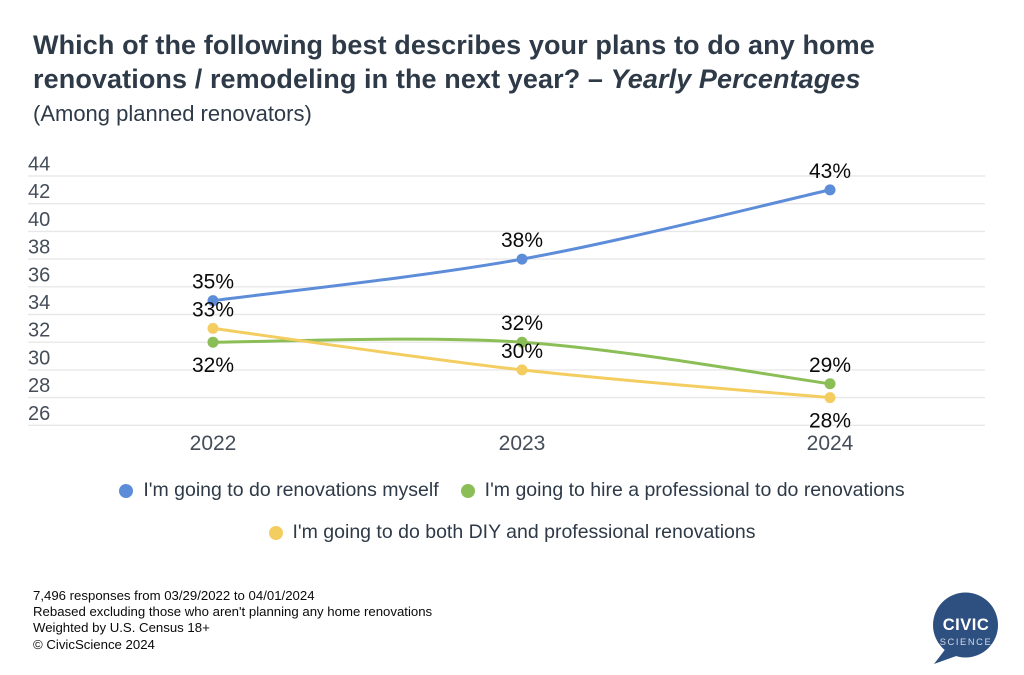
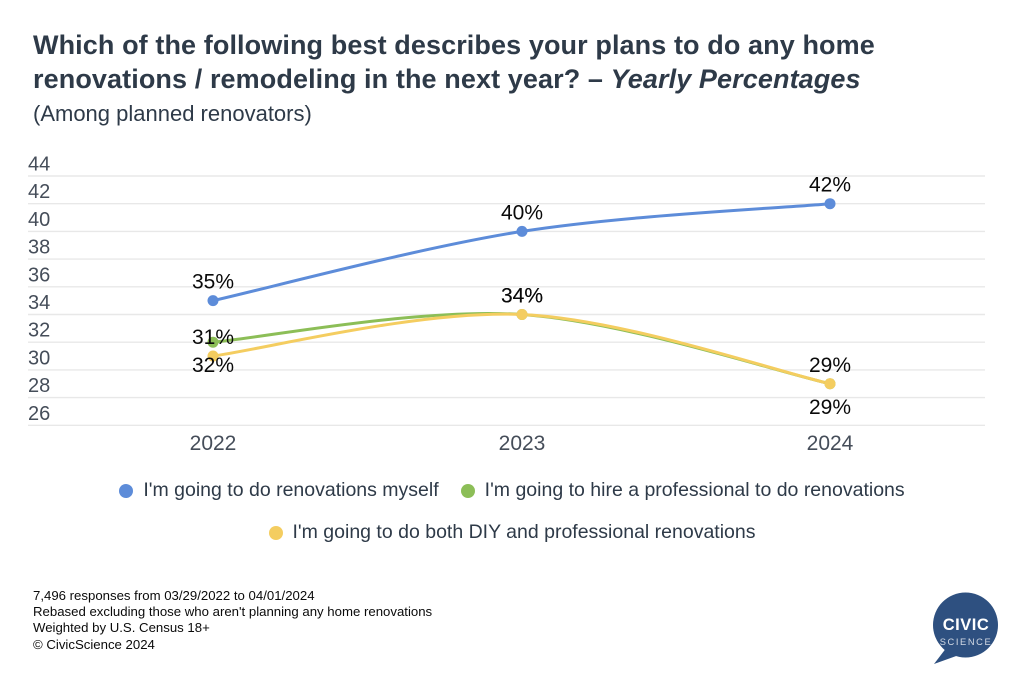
I'm going to do both DIY and professional renovations/2022: 33% -> 31%
I'm going to do renovations myself/2023: 38% -> 40%
I'm going to hire a professional to do renovations/2023: 32% -> 34%
I'm going to do both DIY and professional renovations/2023: 30% -> 34%
I'm going to do renovations myself/2024: 43% -> 42%
I'm going to do both DIY and professional renovations/2024: 28% -> 29%
